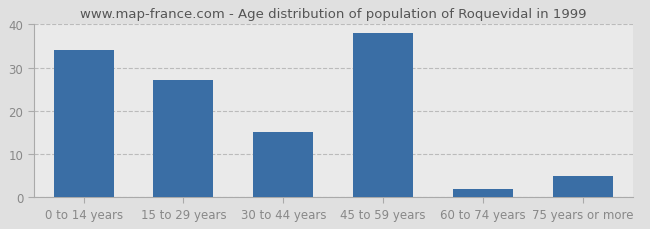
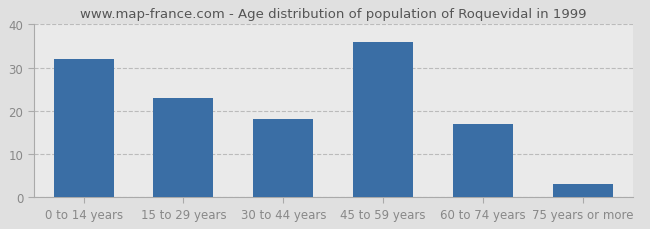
0 to 14 years: 34 -> 32
15 to 29 years: 27 -> 23
30 to 44 years: 15 -> 18
45 to 59 years: 38 -> 36
60 to 74 years: 2 -> 17
75 years or more: 5 -> 3
